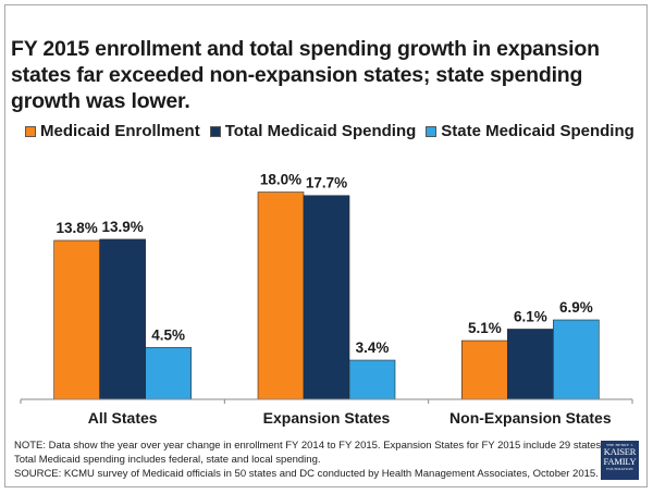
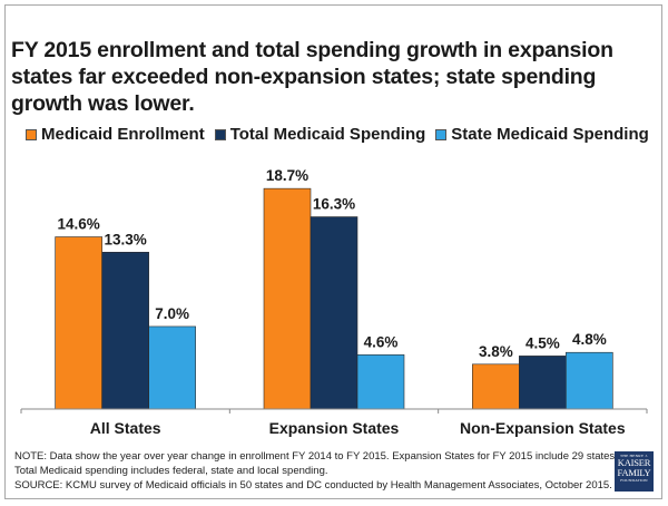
Medicaid Enrollment/All States: 13.8% -> 14.6%
Total Medicaid Spending/All States: 13.9% -> 13.3%
State Medicaid Spending/All States: 4.5% -> 7.0%
Medicaid Enrollment/Expansion States: 18.0% -> 18.7%
Total Medicaid Spending/Expansion States: 17.7% -> 16.3%
State Medicaid Spending/Expansion States: 3.4% -> 4.6%
Medicaid Enrollment/Non-Expansion States: 5.1% -> 3.8%
Total Medicaid Spending/Non-Expansion States: 6.1% -> 4.5%
State Medicaid Spending/Non-Expansion States: 6.9% -> 4.8%
